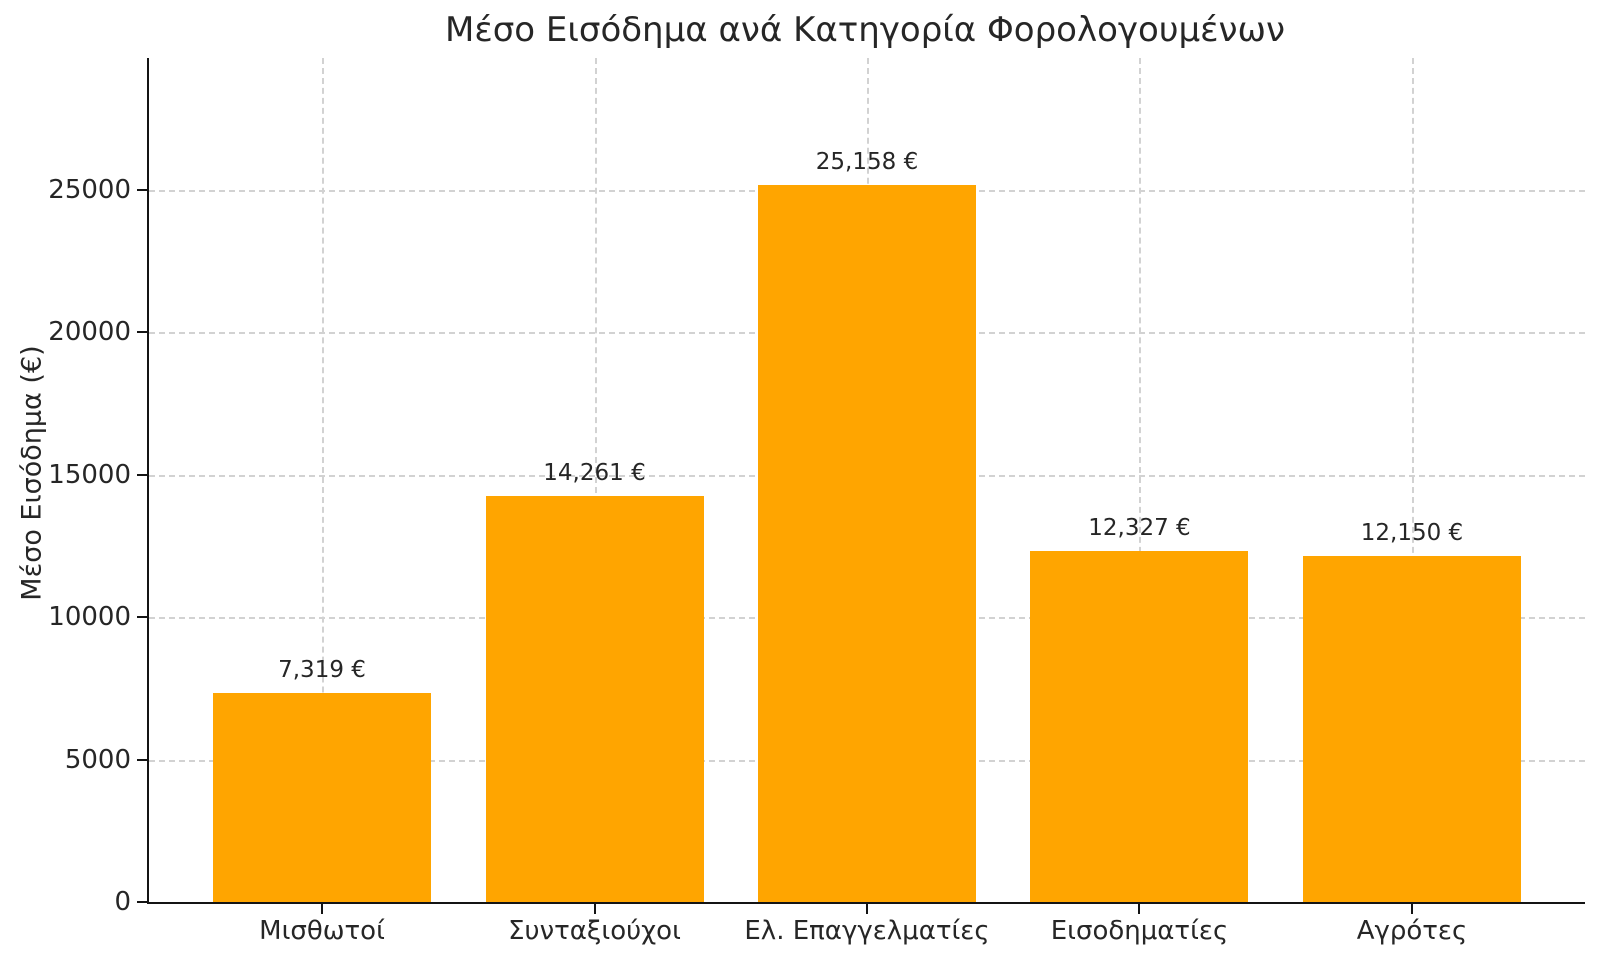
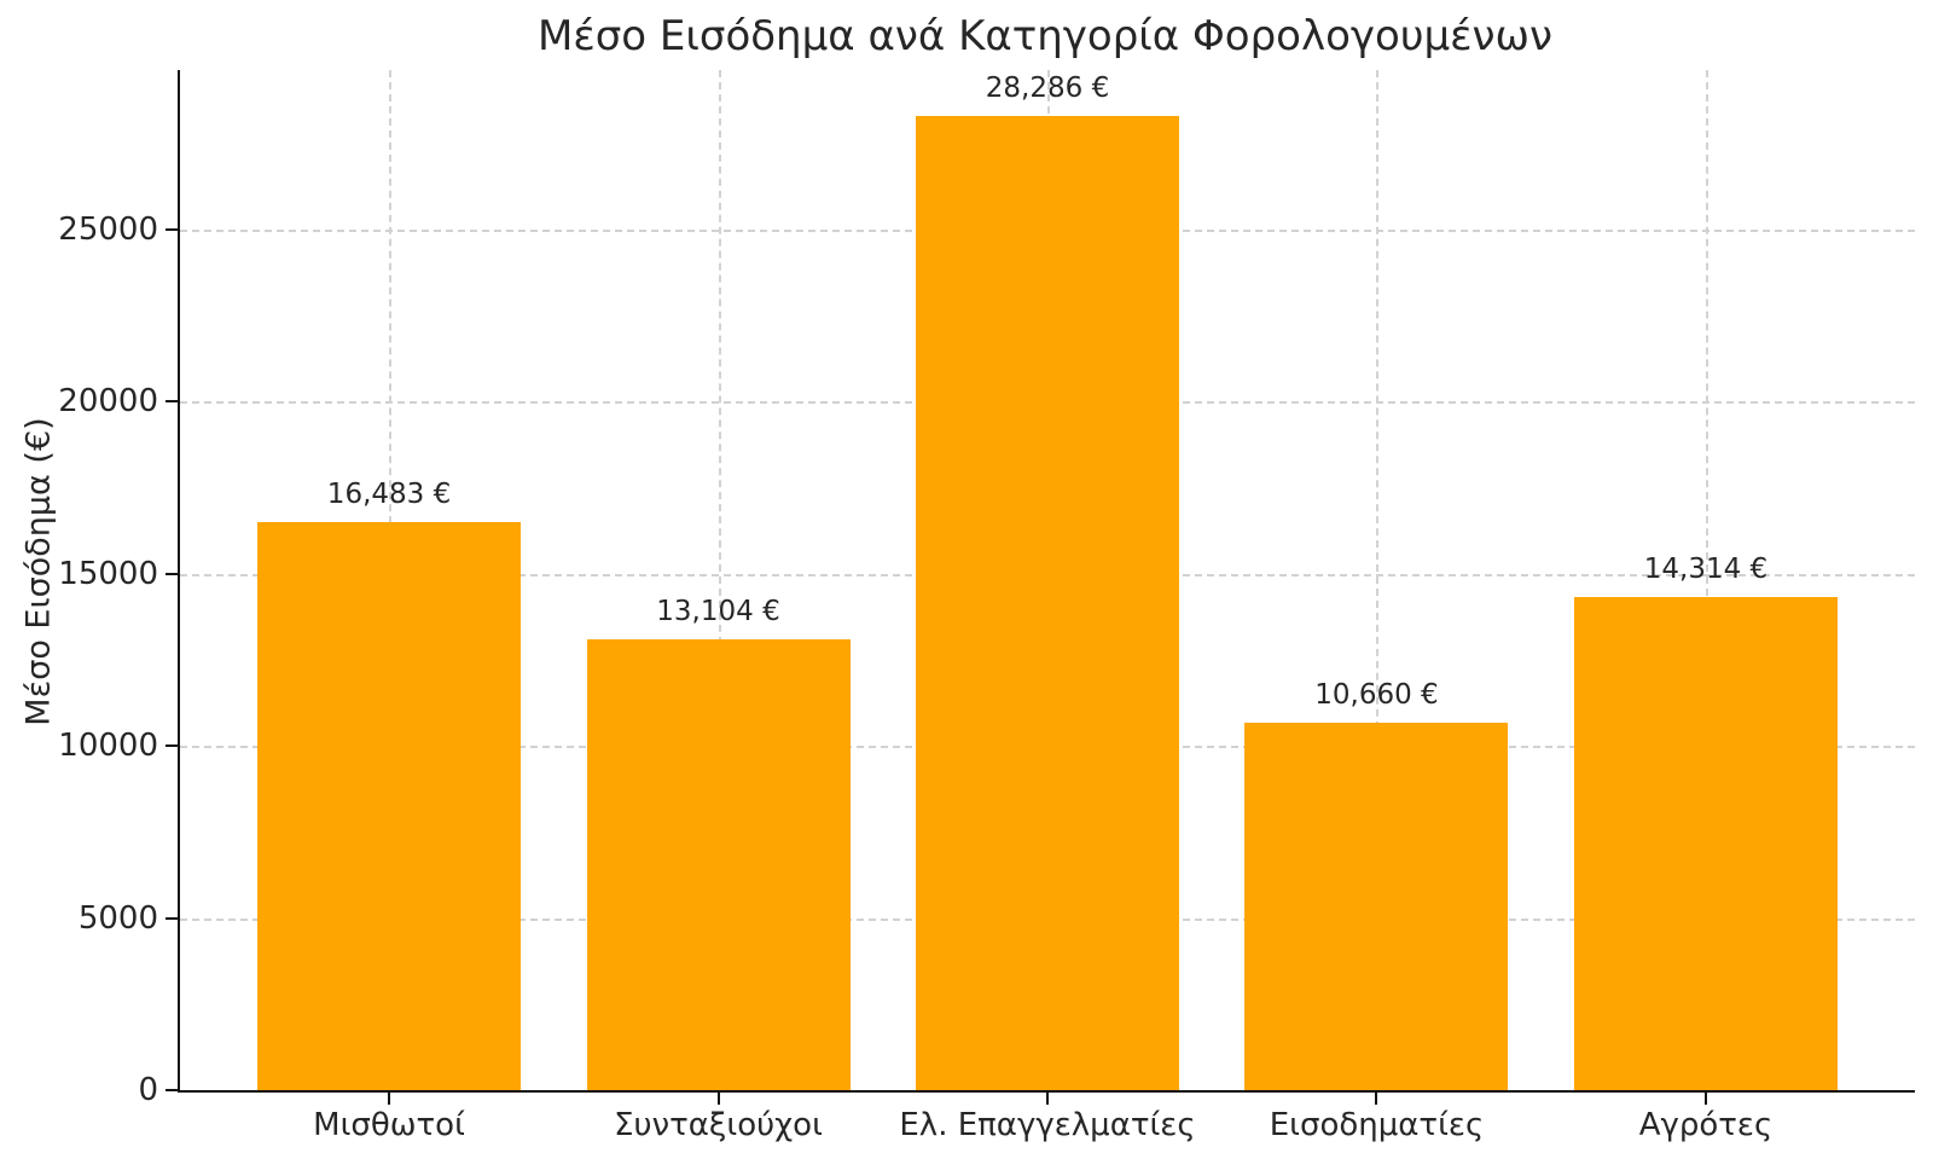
Μισθωτοί: 7,319 -> 16,483
Συνταξιούχοι: 14,261 -> 13,104
Ελ. Επαγγελματίες: 25,158 -> 28,286
Εισοδηματίες: 12,327 -> 10,660
Αγρότες: 12,150 -> 14,314
